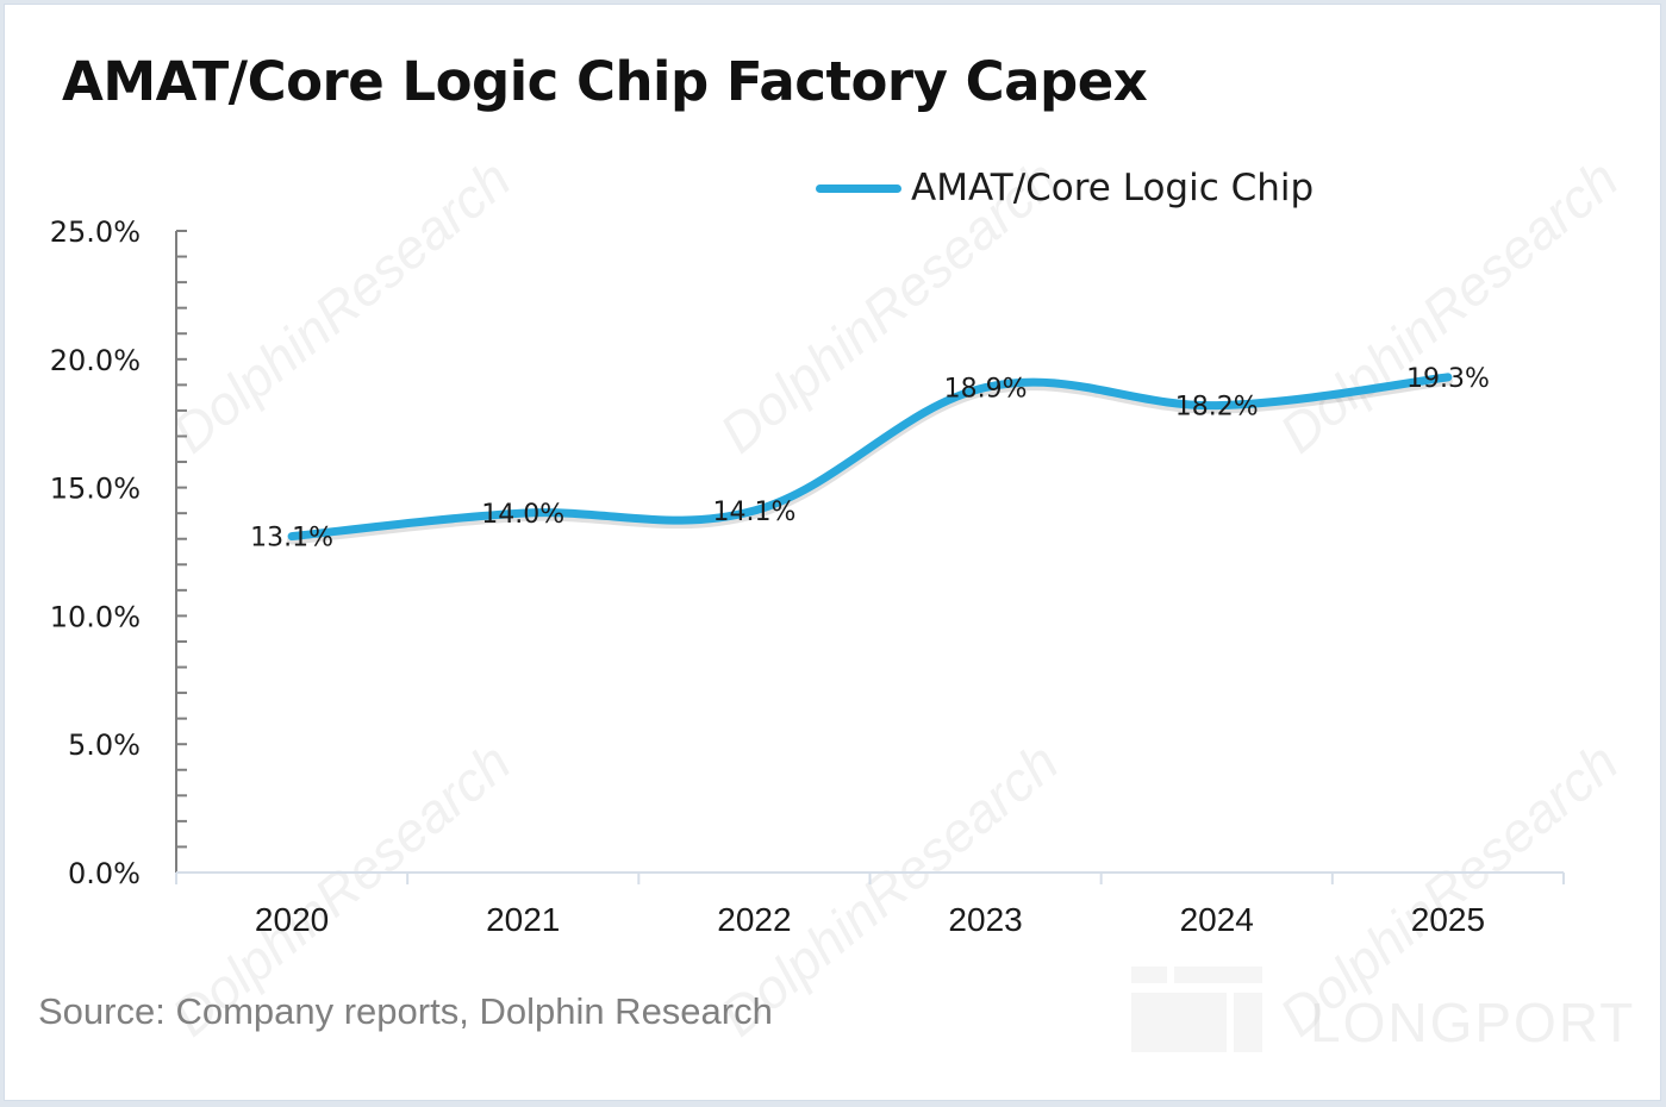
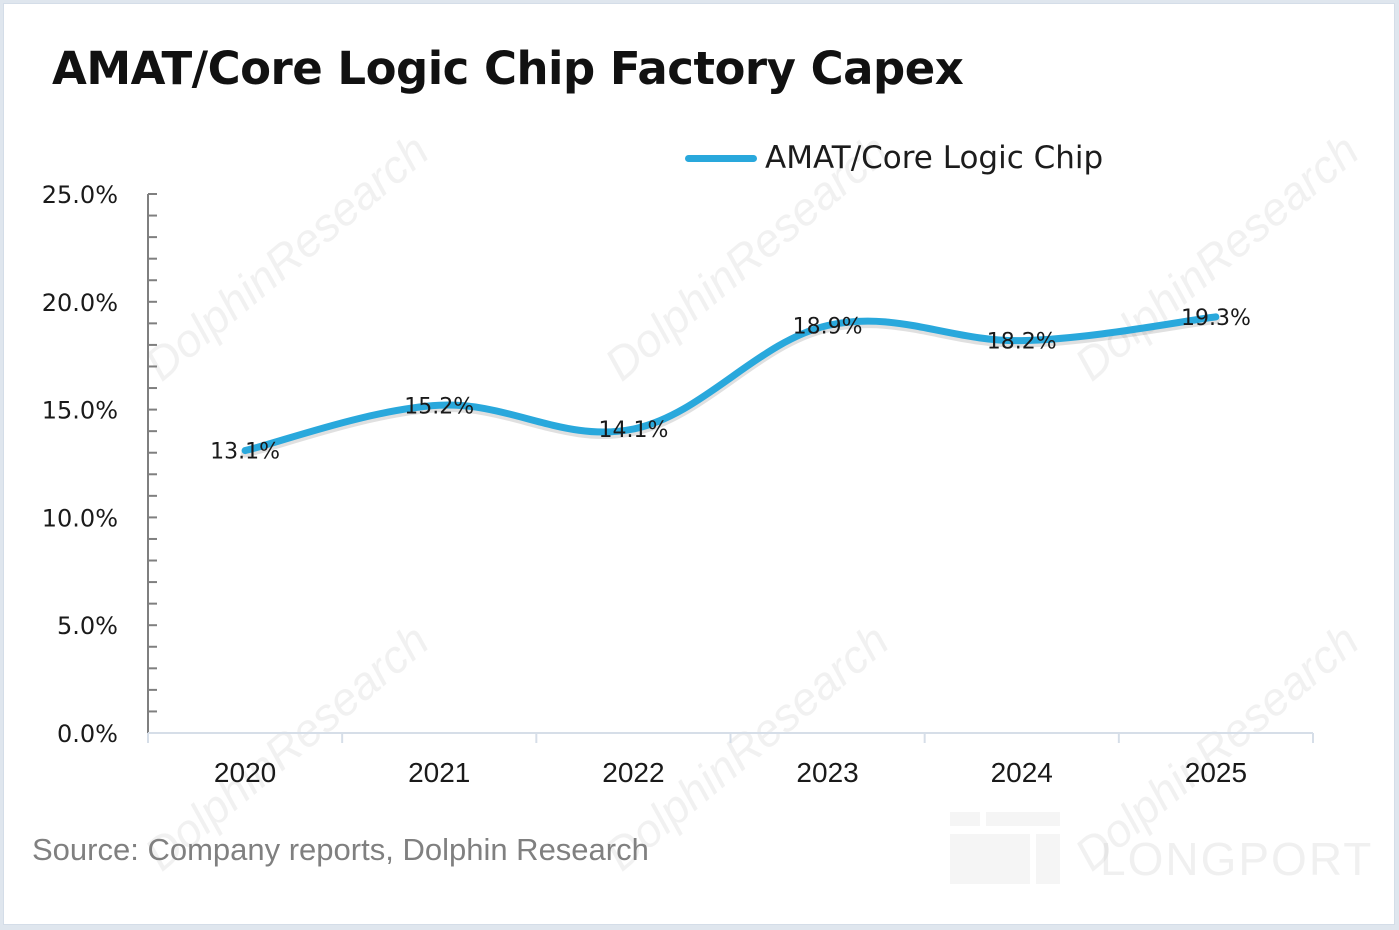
2021: 14.0% -> 15.2%
